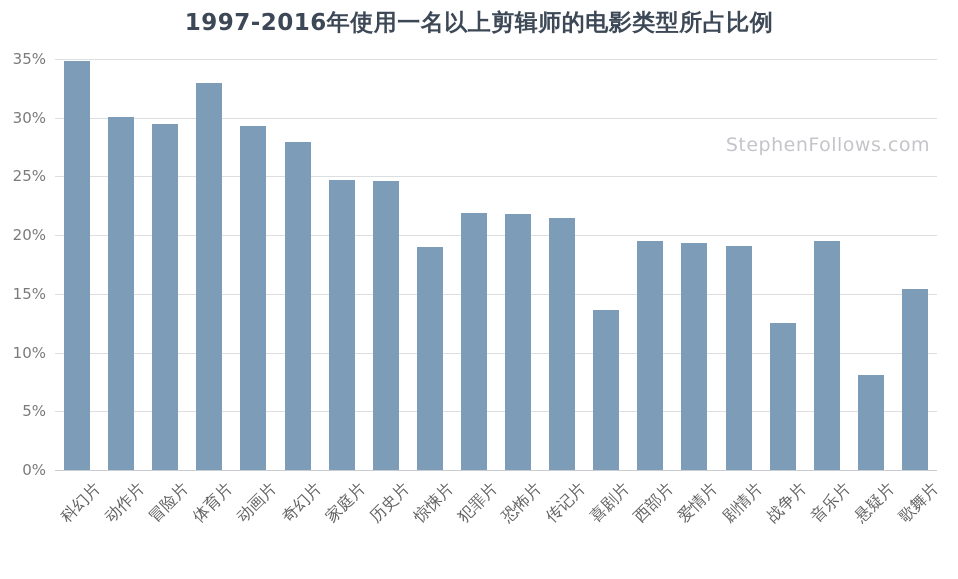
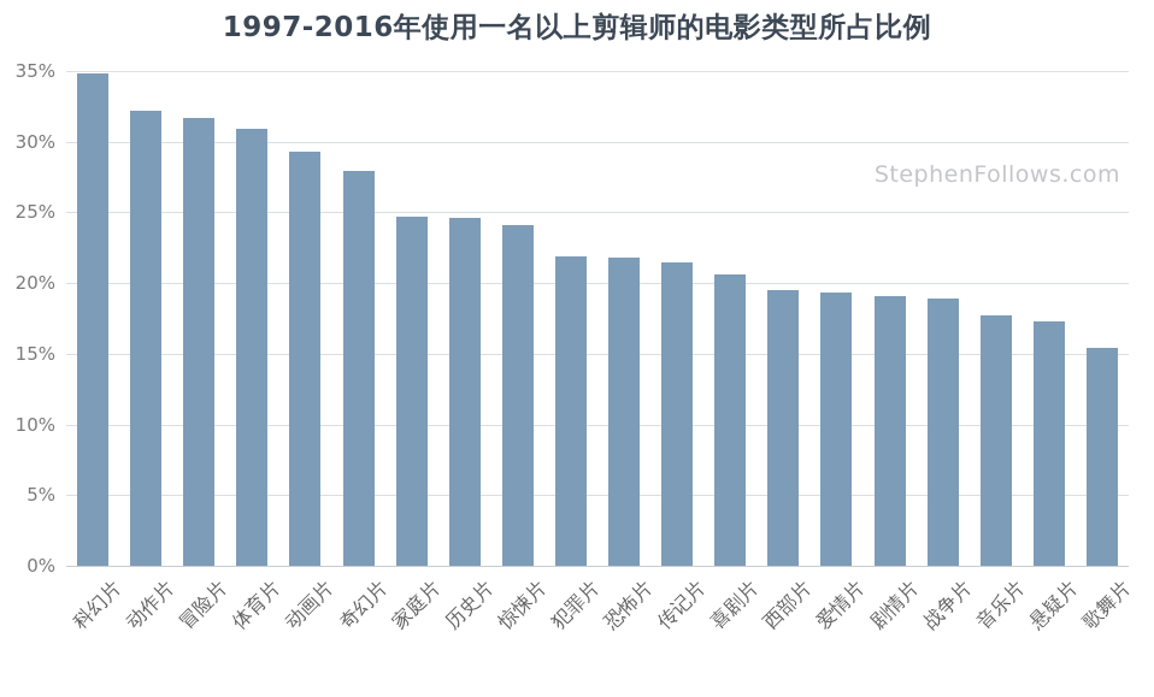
动作片: 30.1% -> 32.2%
冒险片: 29.5% -> 31.7%
体育片: 33.0% -> 30.9%
惊悚片: 19.0% -> 24.1%
喜剧片: 13.6% -> 20.6%
战争片: 12.5% -> 18.9%
音乐片: 19.5% -> 17.7%
悬疑片: 8.1% -> 17.3%
